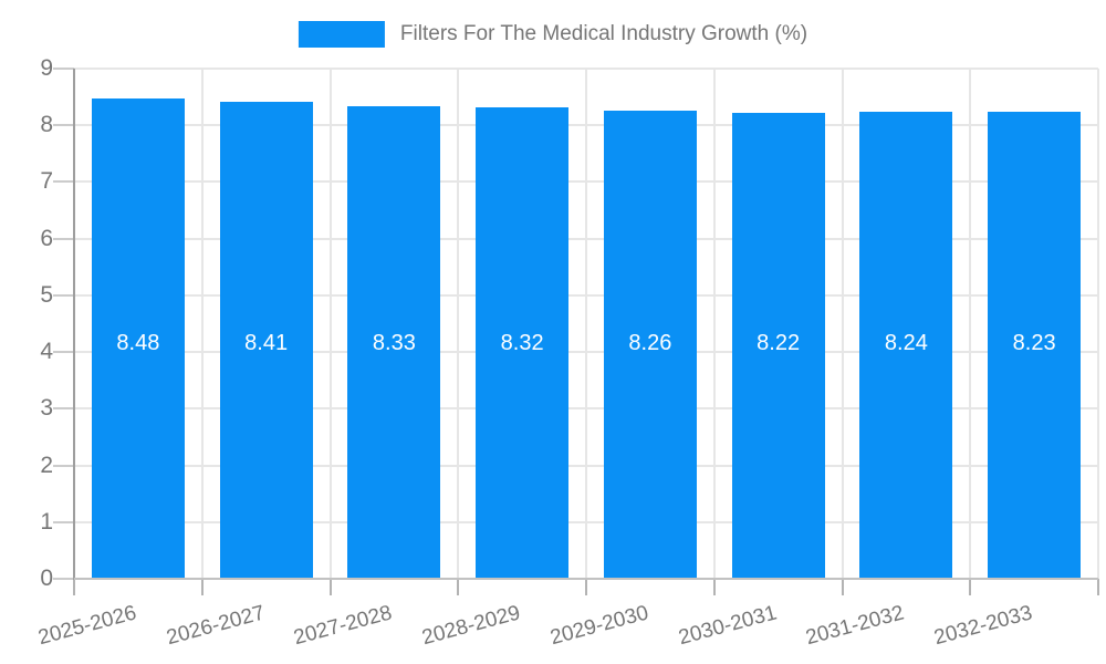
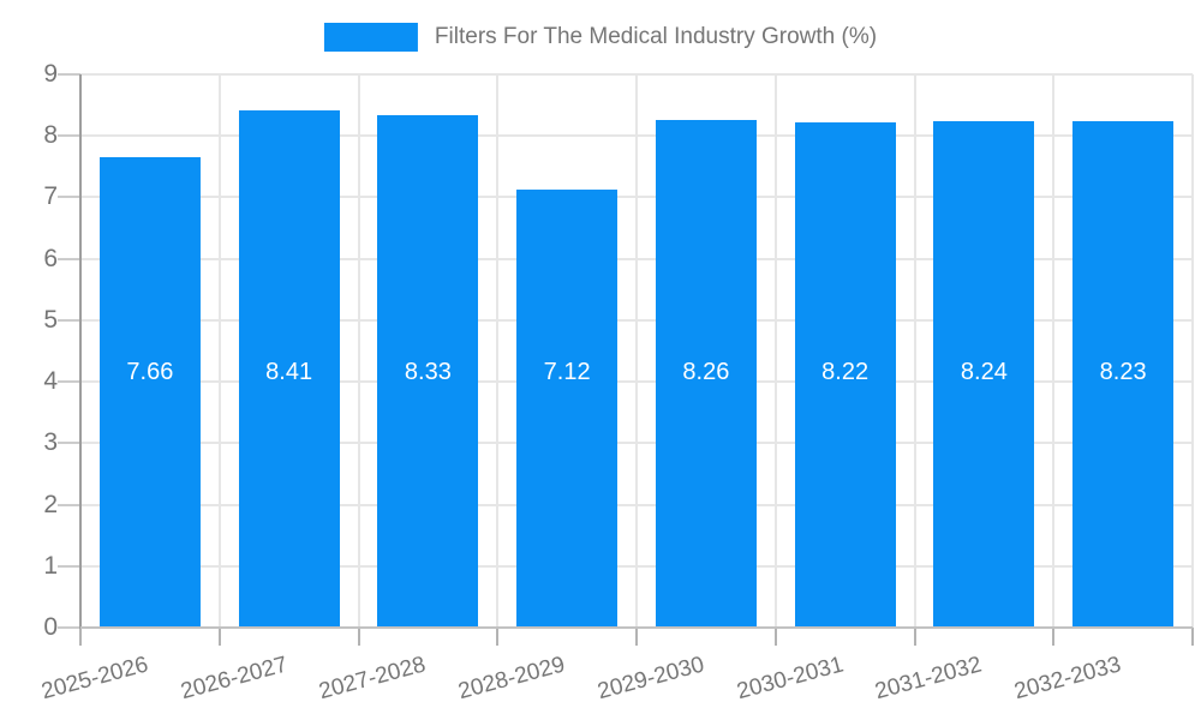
2025-2026: 8.48 -> 7.66
2028-2029: 8.32 -> 7.12
